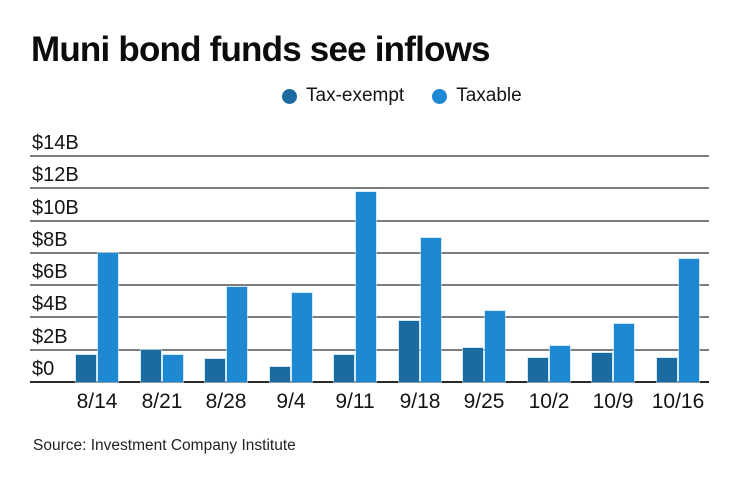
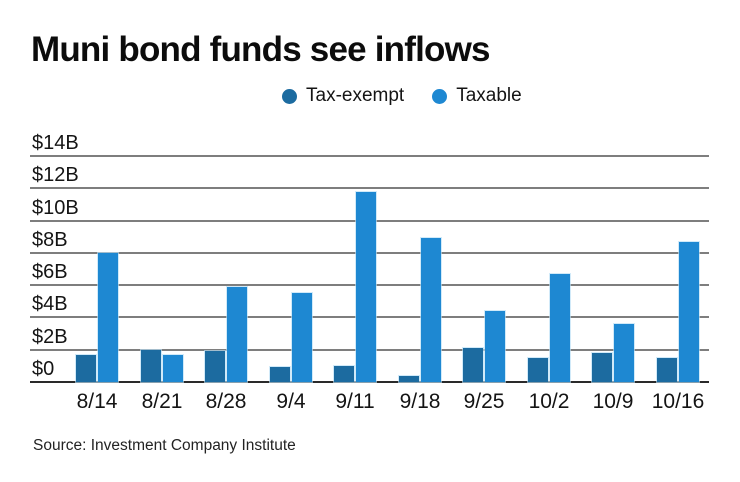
Tax-exempt/8/28: $1.4B -> $1.9B
Tax-exempt/9/11: $1.7B -> $1.0B
Tax-exempt/9/18: $3.8B -> $0.4B
Taxable/10/2: $2.2B -> $6.7B
Taxable/10/16: $7.6B -> $8.7B
